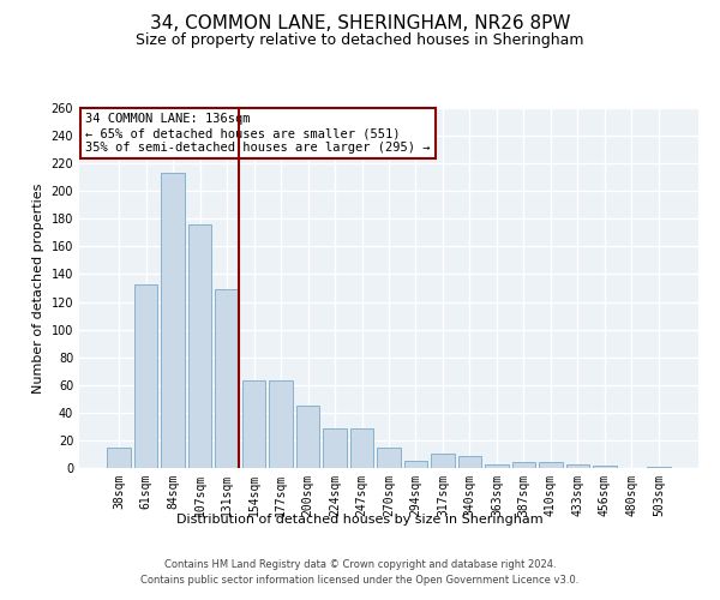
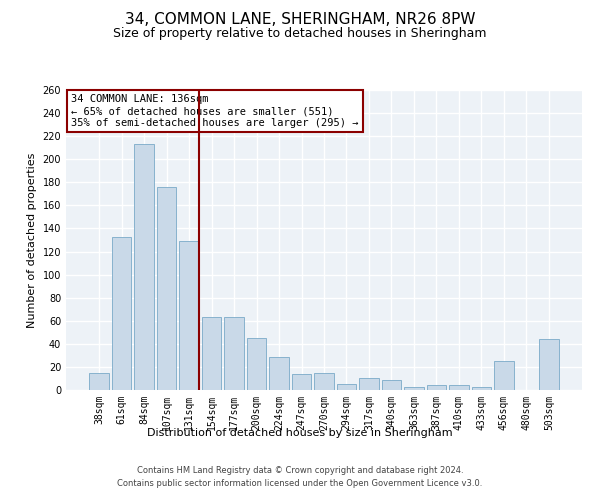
247sqm: 29 -> 14
456sqm: 2 -> 25
503sqm: 1 -> 44
